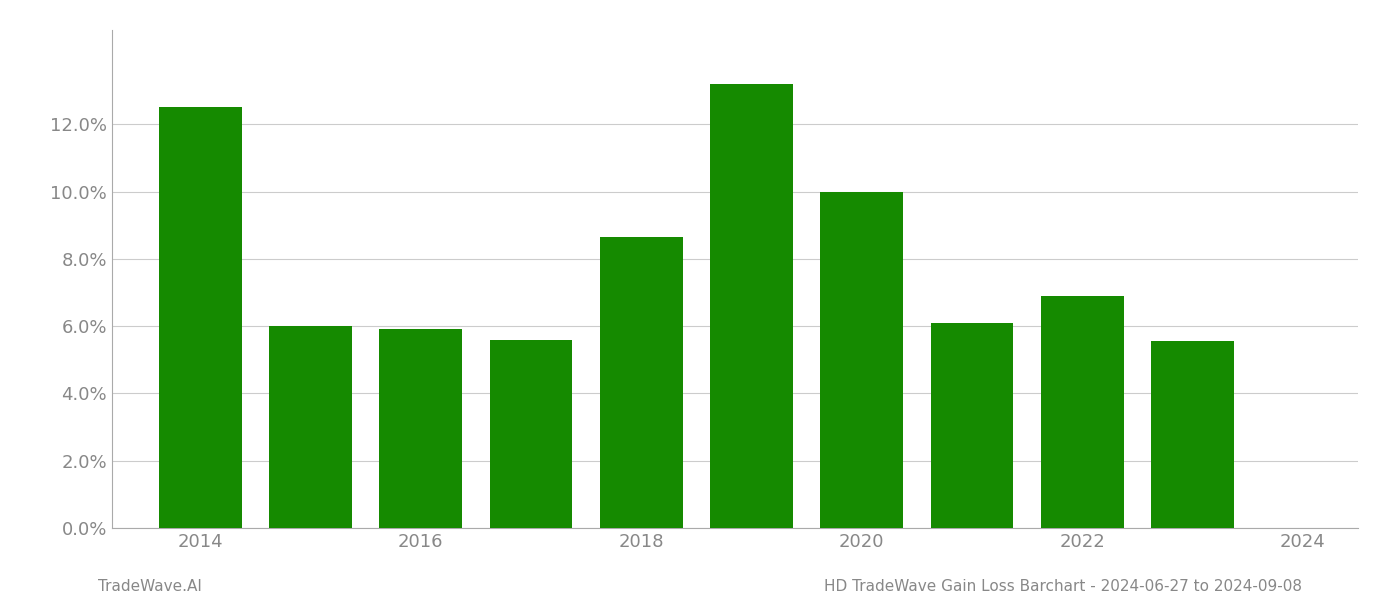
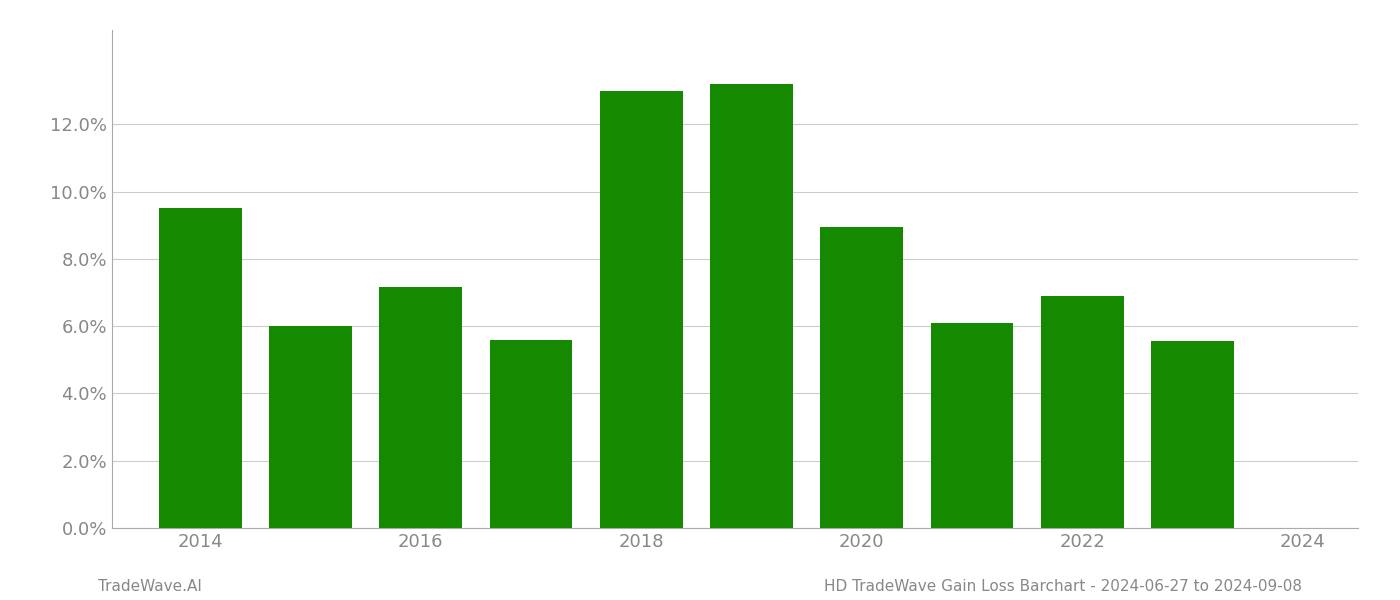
2014: 12.50% -> 9.50%
2016: 5.90% -> 7.15%
2018: 8.65% -> 13.00%
2020: 10.00% -> 8.95%
